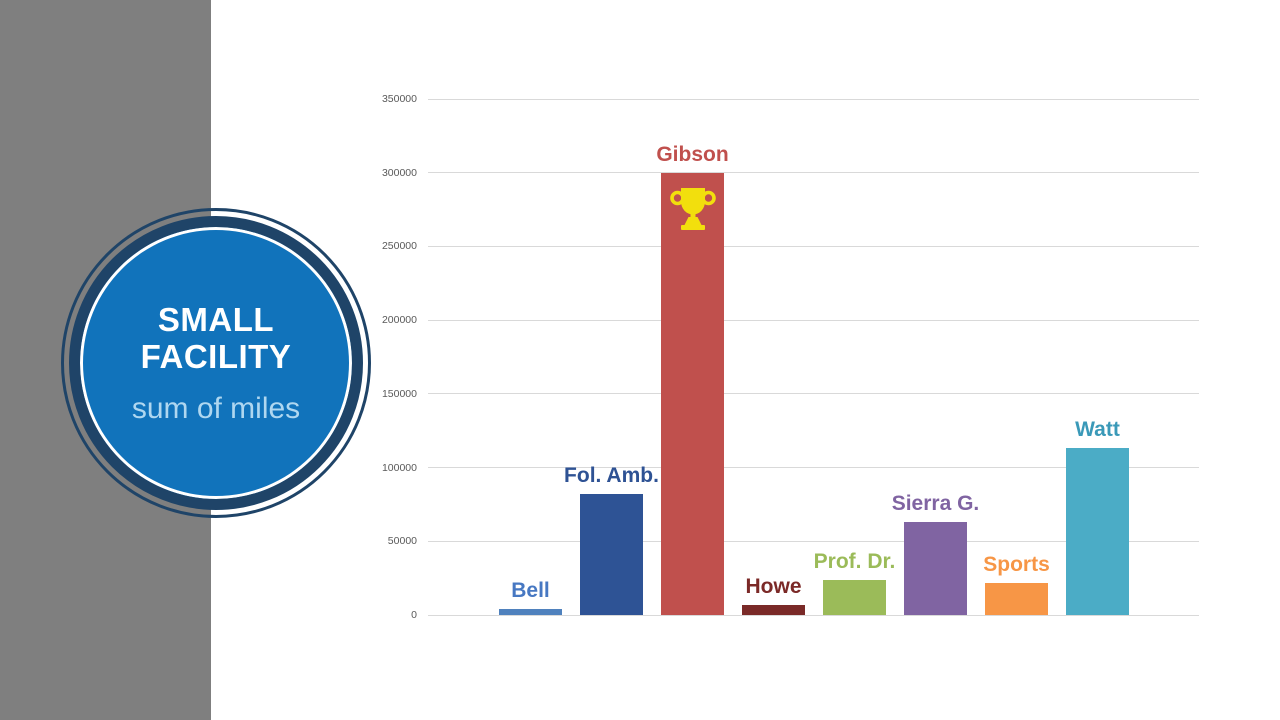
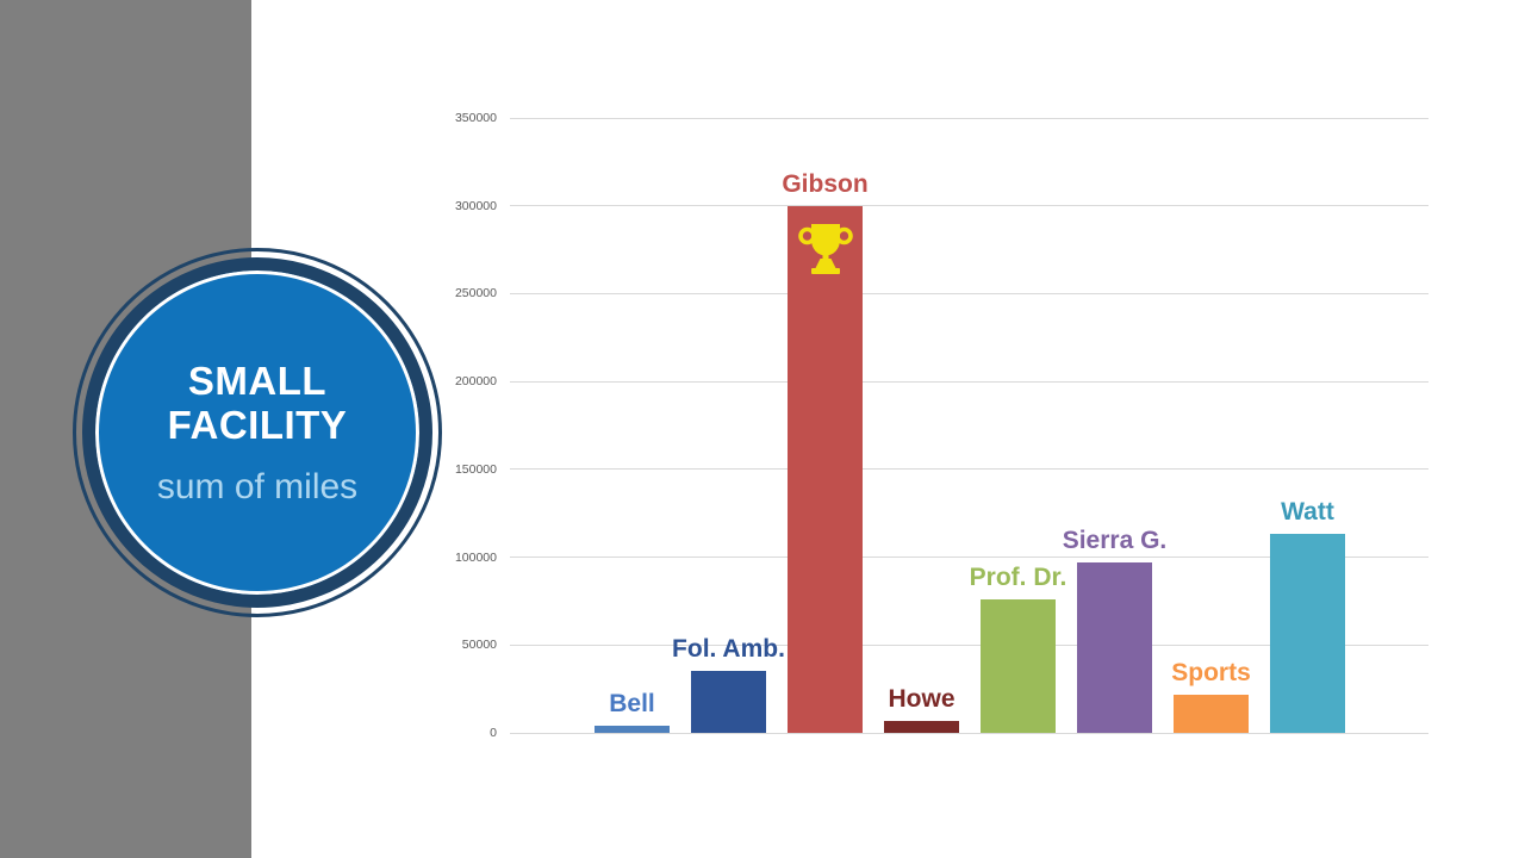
Fol. Amb.: 82000 -> 35000
Prof. Dr.: 24000 -> 76000
Sierra G.: 63000 -> 97000
